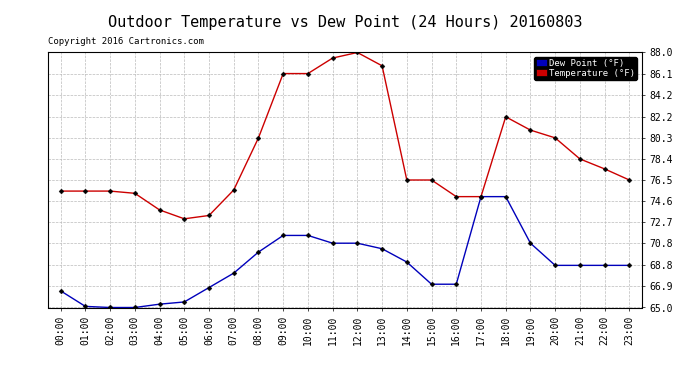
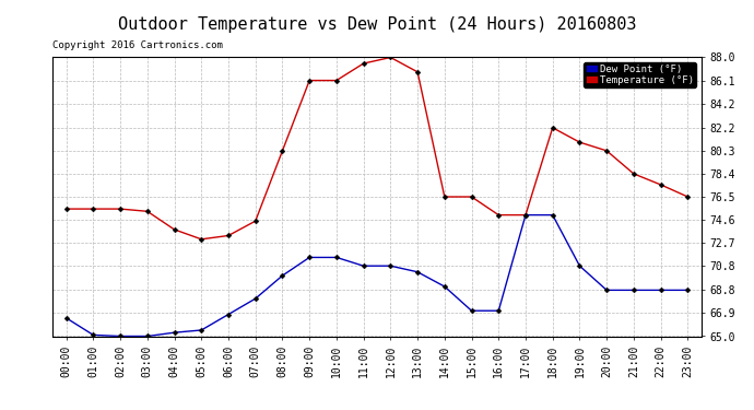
Temperature (°F)/07:00: 75.6 -> 74.5
